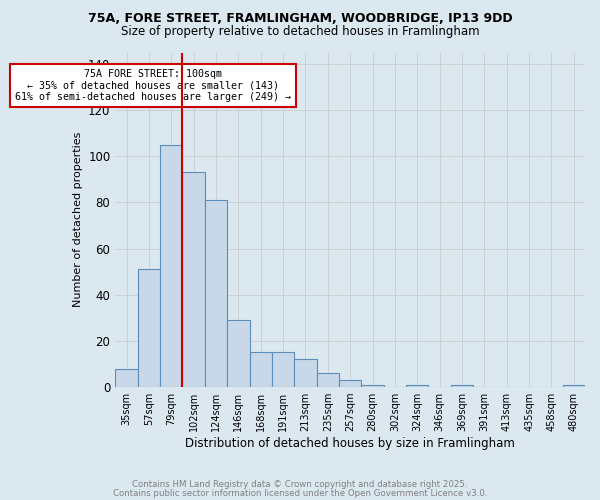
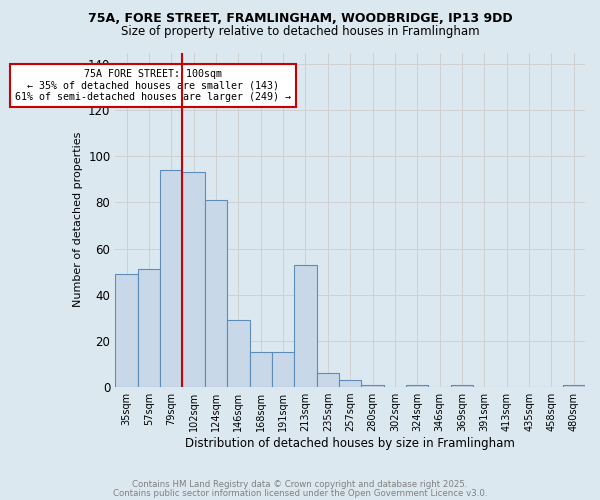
35sqm: 8 -> 49
79sqm: 105 -> 94
213sqm: 12 -> 53
